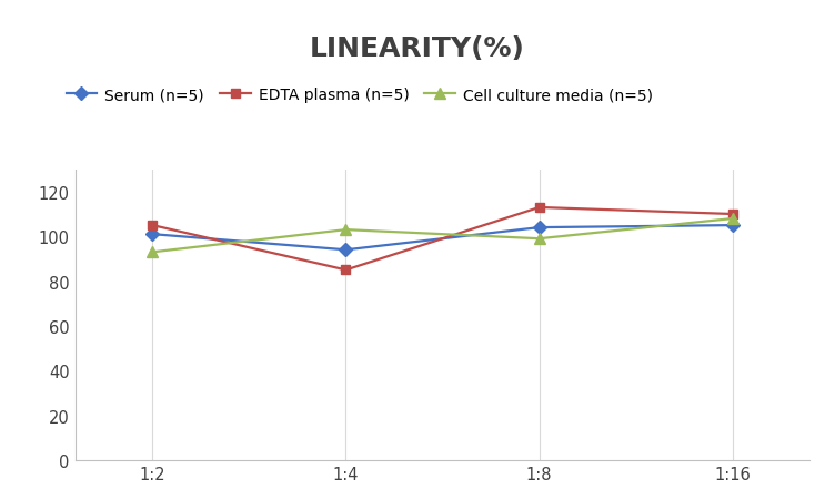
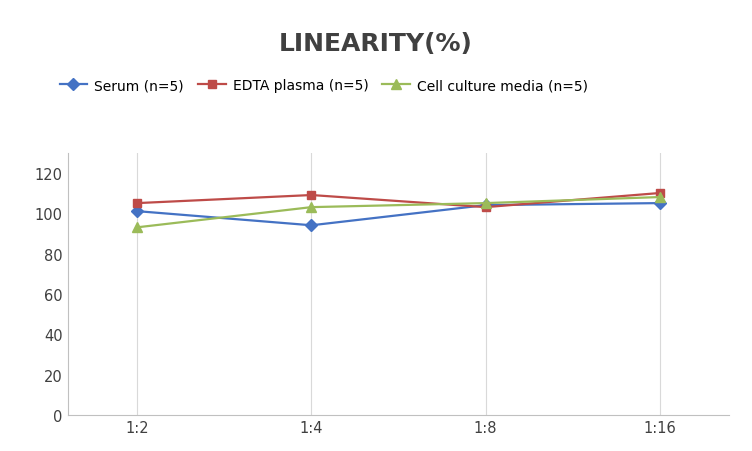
EDTA plasma (n=5)/1:4: 85 -> 109
EDTA plasma (n=5)/1:8: 113 -> 103
Cell culture media (n=5)/1:8: 99 -> 105
